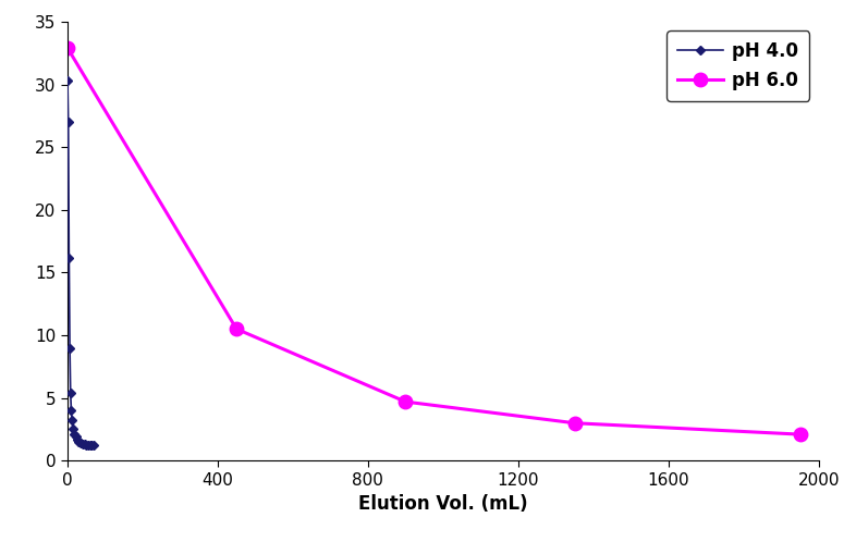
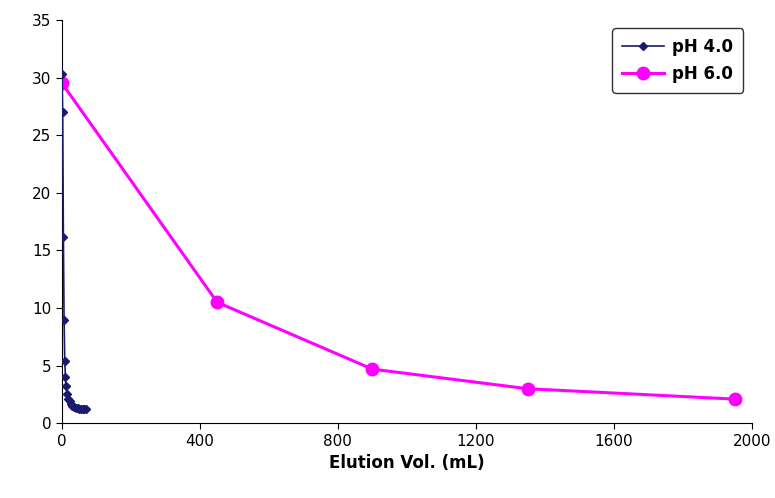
pH 6.0/0: 32.9 -> 29.5
